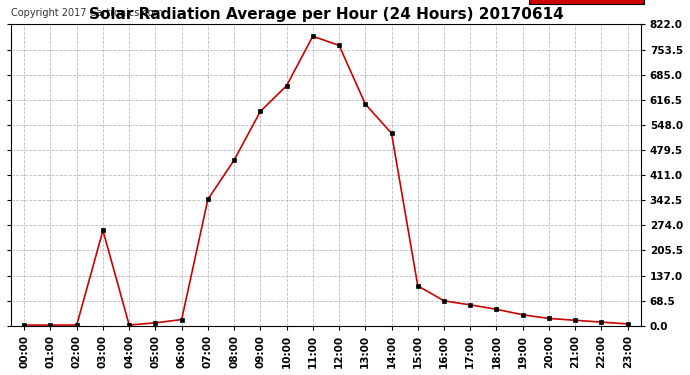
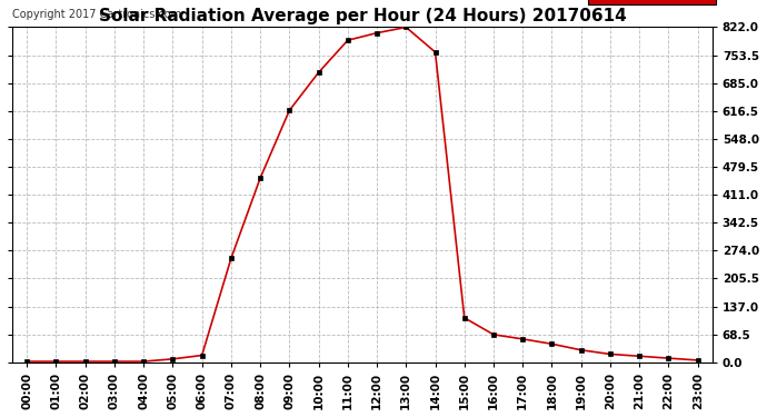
03:00: 260 -> 2
07:00: 345 -> 255
09:00: 585 -> 618
10:00: 655 -> 711
12:00: 765 -> 808
13:00: 605 -> 822
14:00: 525 -> 761
